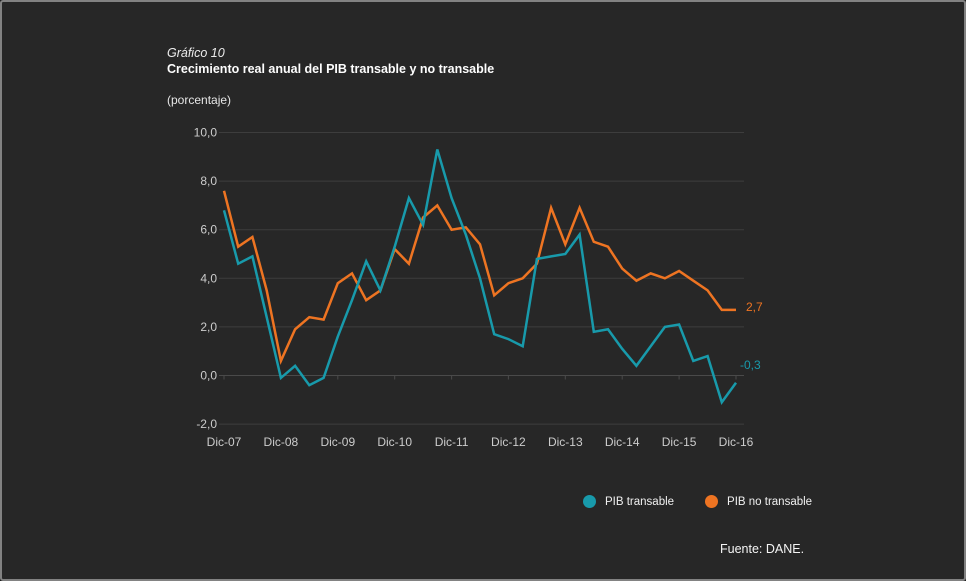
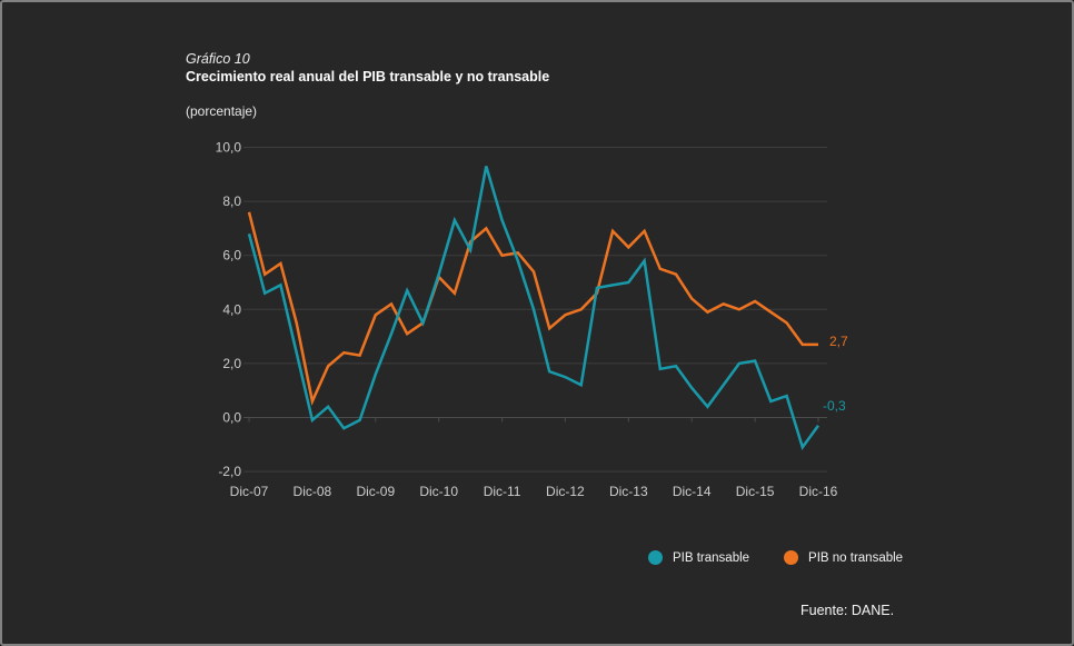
PIB no transable/Dic-13: 5,4 -> 6,3
